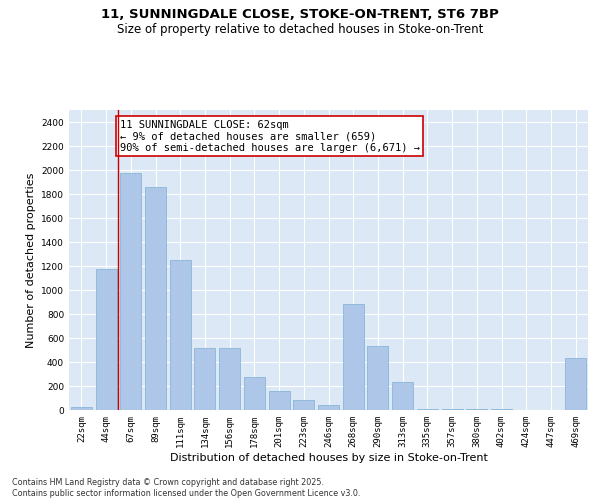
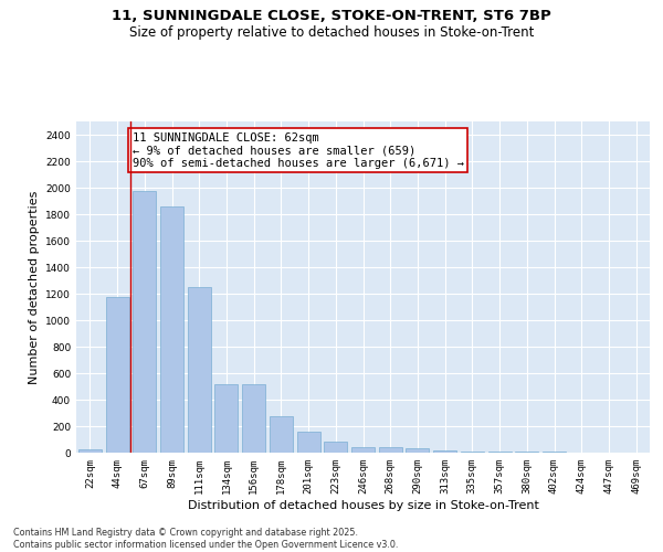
268sqm: 880 -> 40
290sqm: 530 -> 40
313sqm: 230 -> 20
469sqm: 430 -> 0
